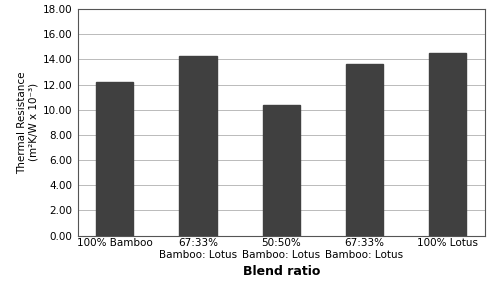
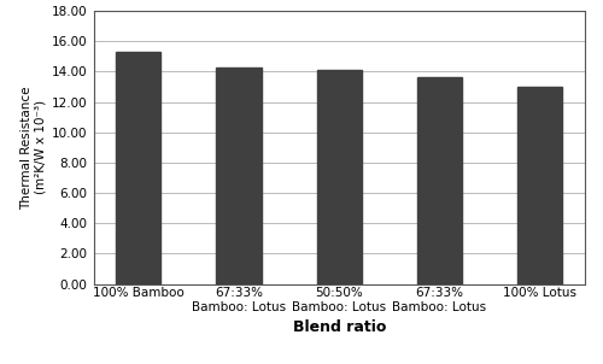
100% Bamboo: 12.2 -> 15.3
50:50% Bamboo: Lotus: 10.4 -> 14.1
100% Lotus: 14.5 -> 13.0
